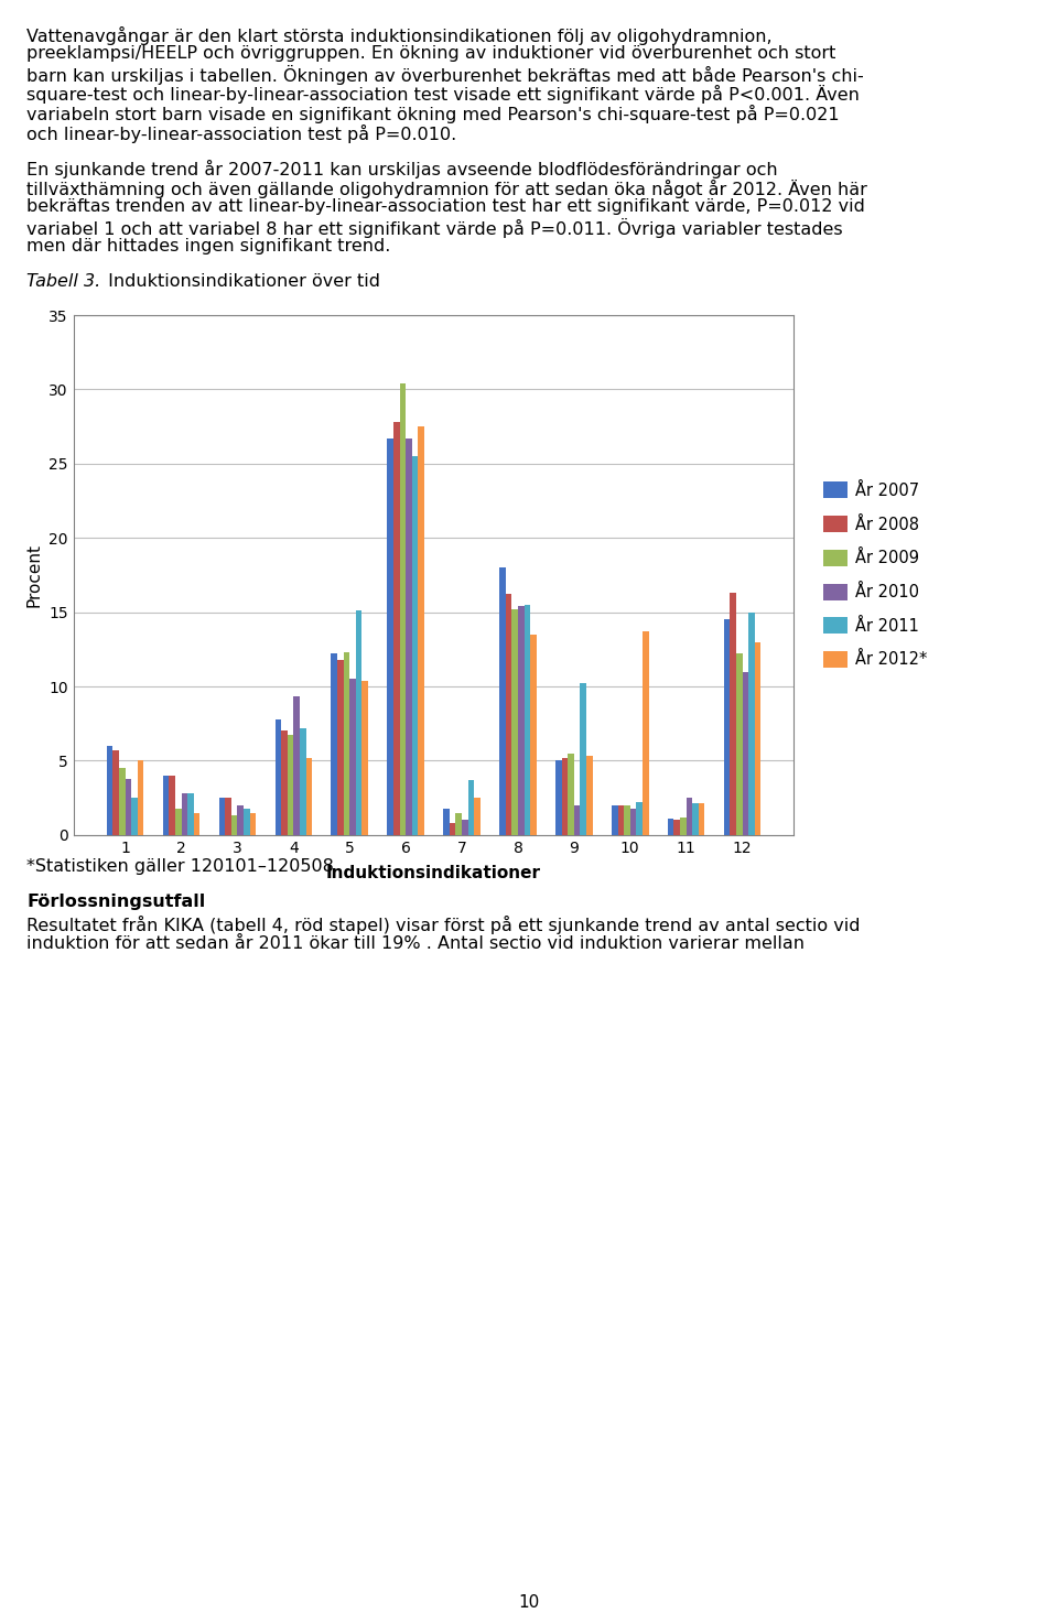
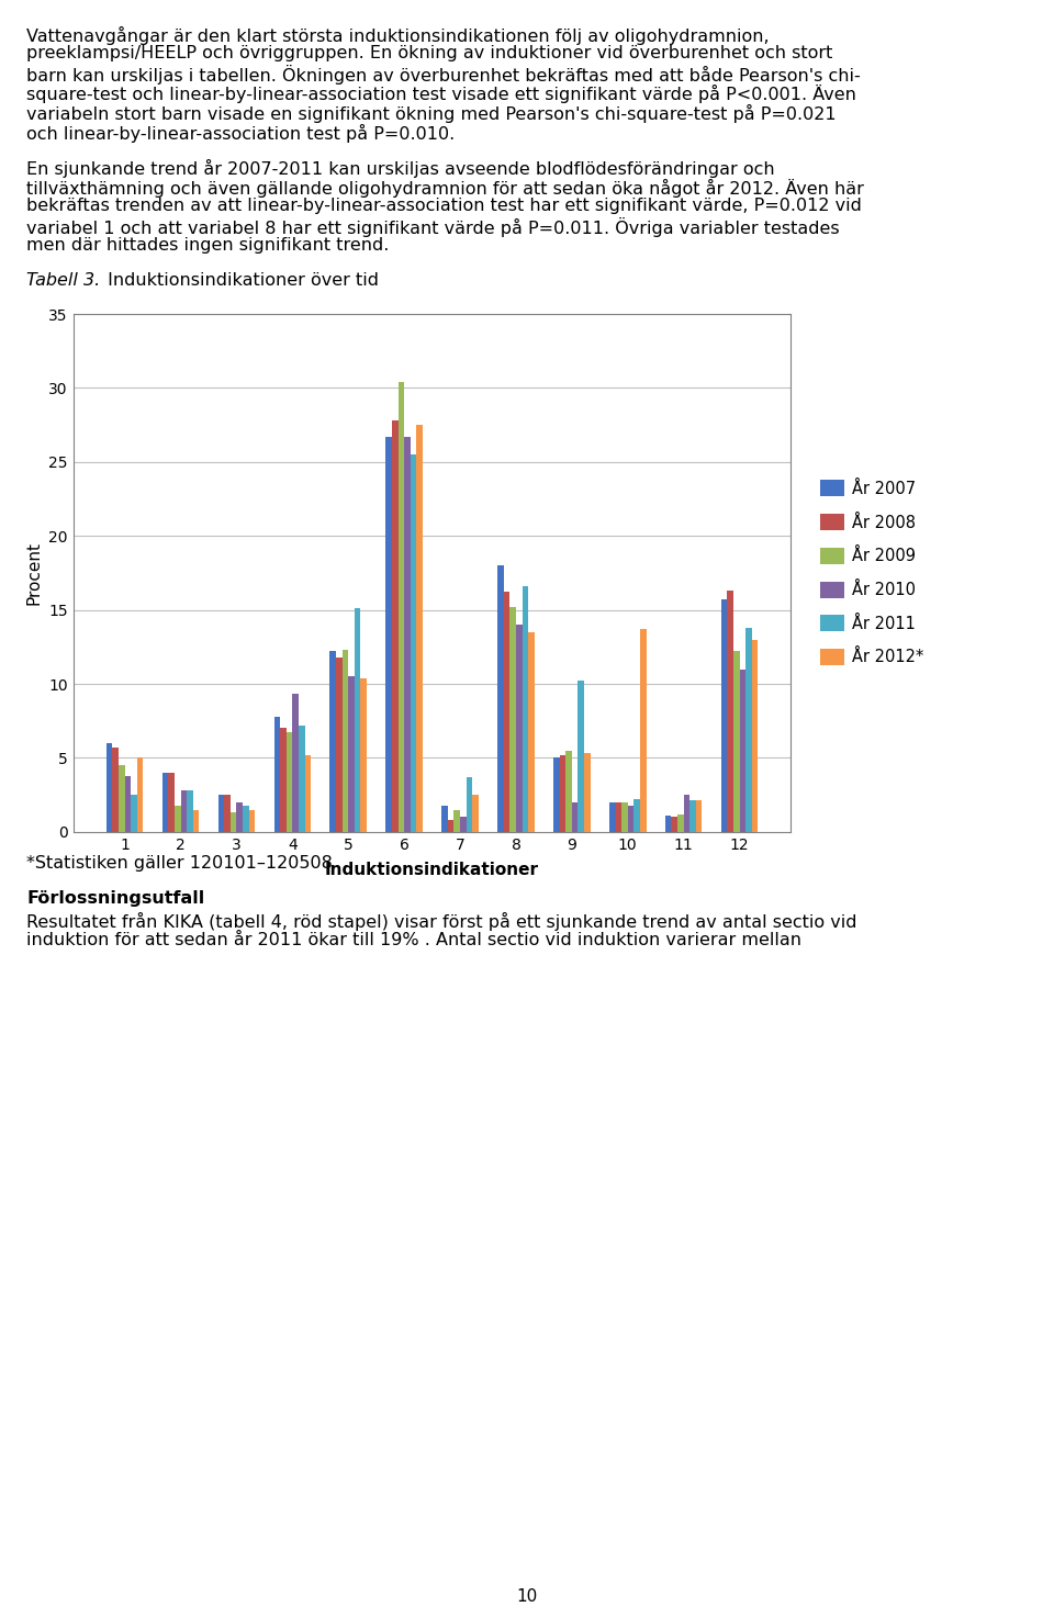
År 2010/8: 15.4 -> 14.0
År 2011/8: 15.5 -> 16.6
År 2007/12: 14.5 -> 15.7
År 2011/12: 15.0 -> 13.8
